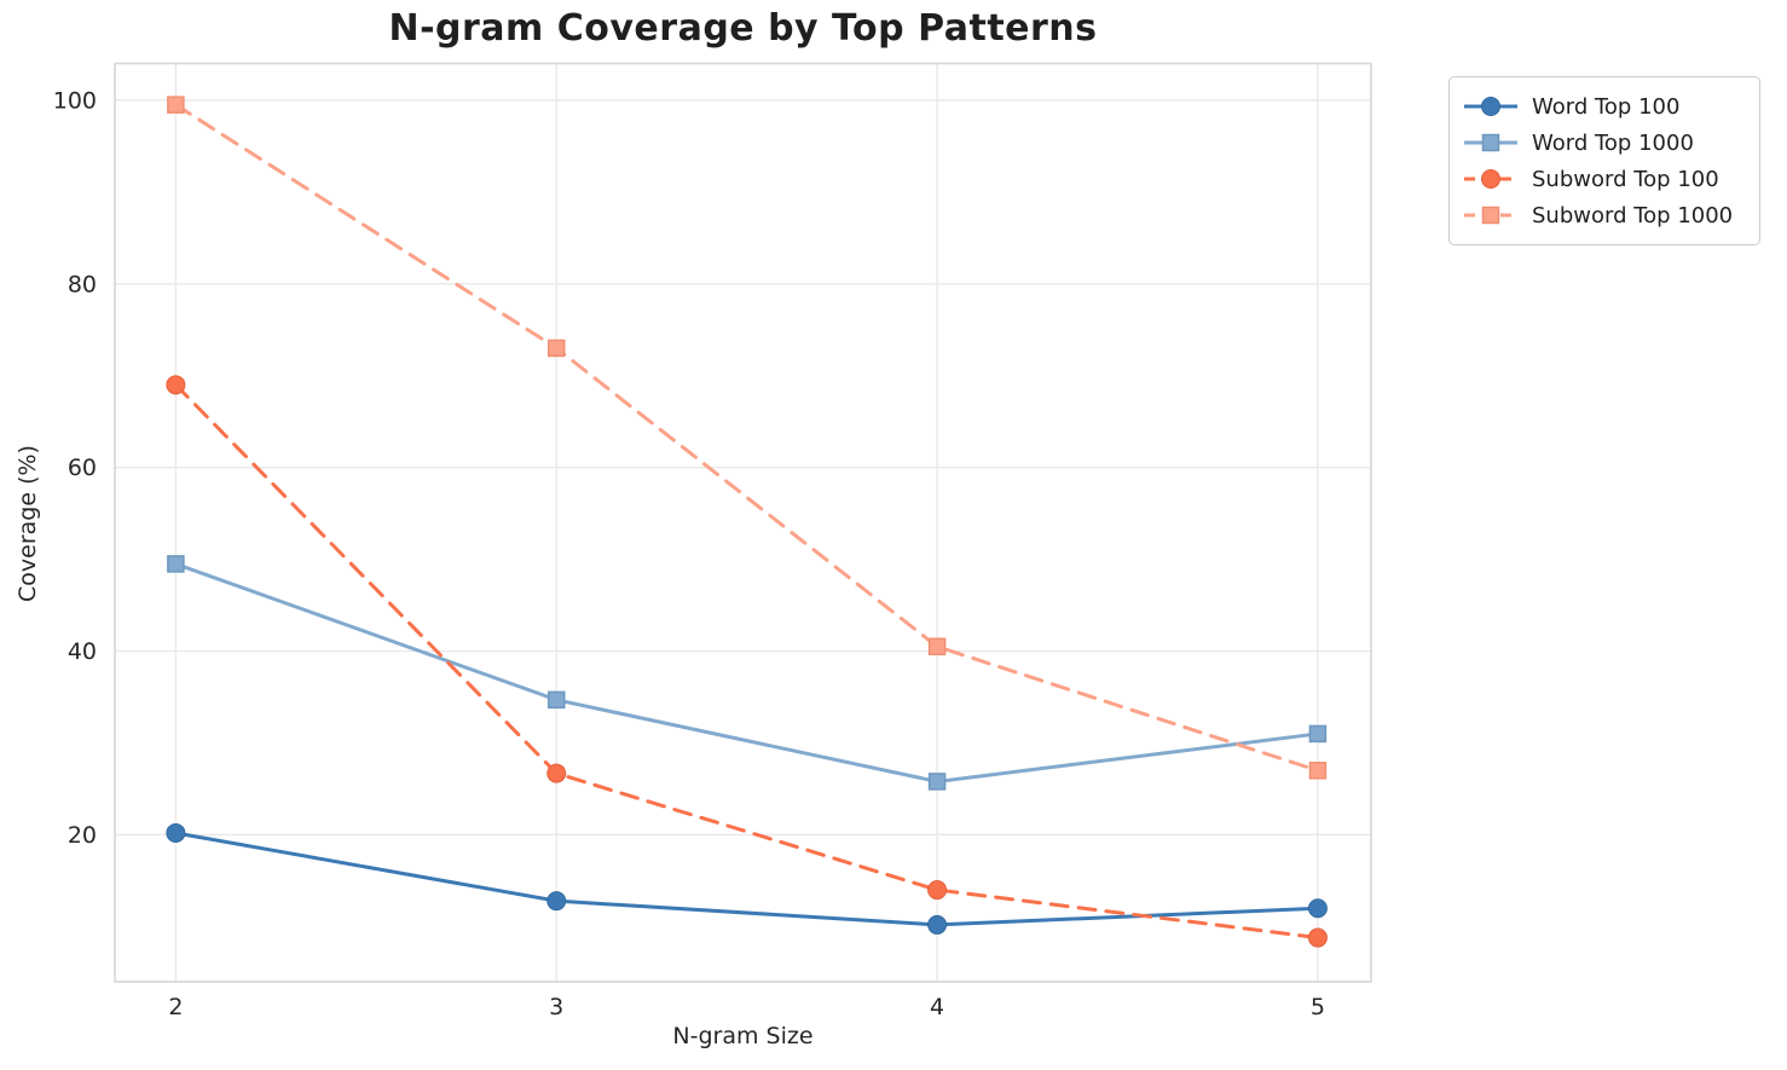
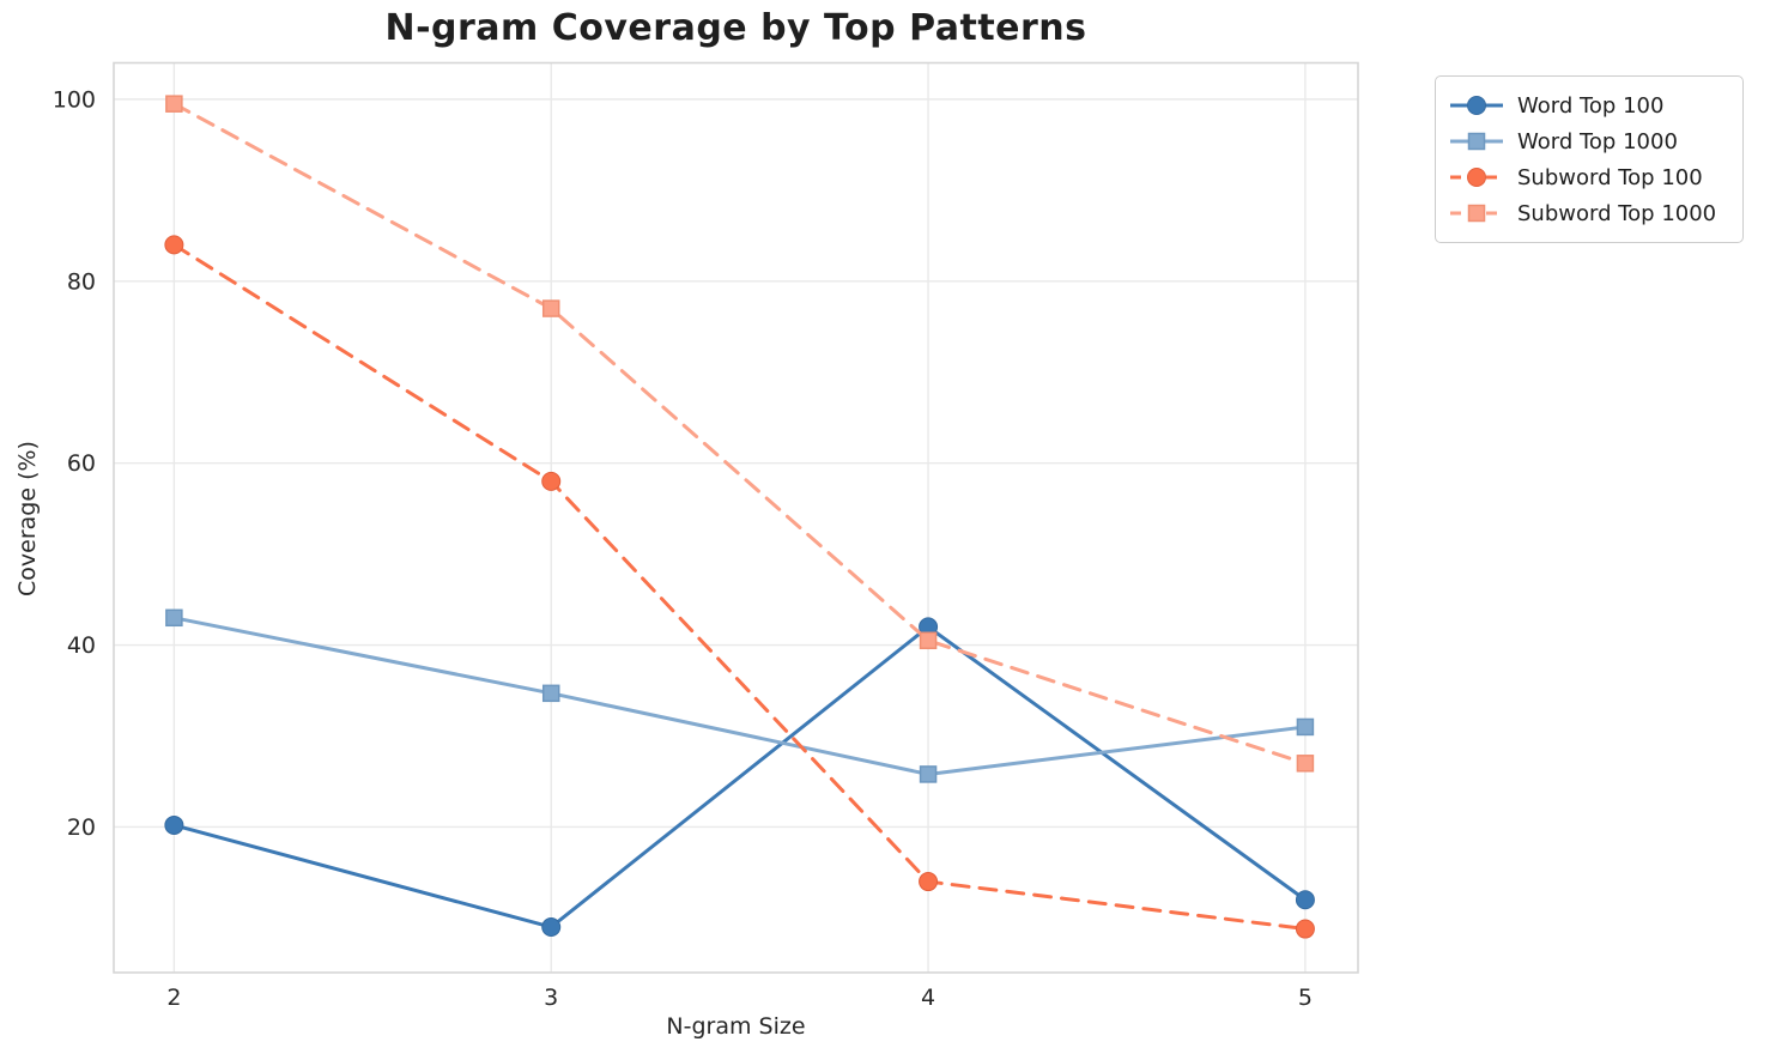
Word Top 1000/2: 50 -> 43
Subword Top 100/2: 69 -> 84
Word Top 100/3: 13 -> 9
Subword Top 100/3: 27 -> 58
Subword Top 1000/3: 73 -> 77
Word Top 100/4: 10 -> 42
